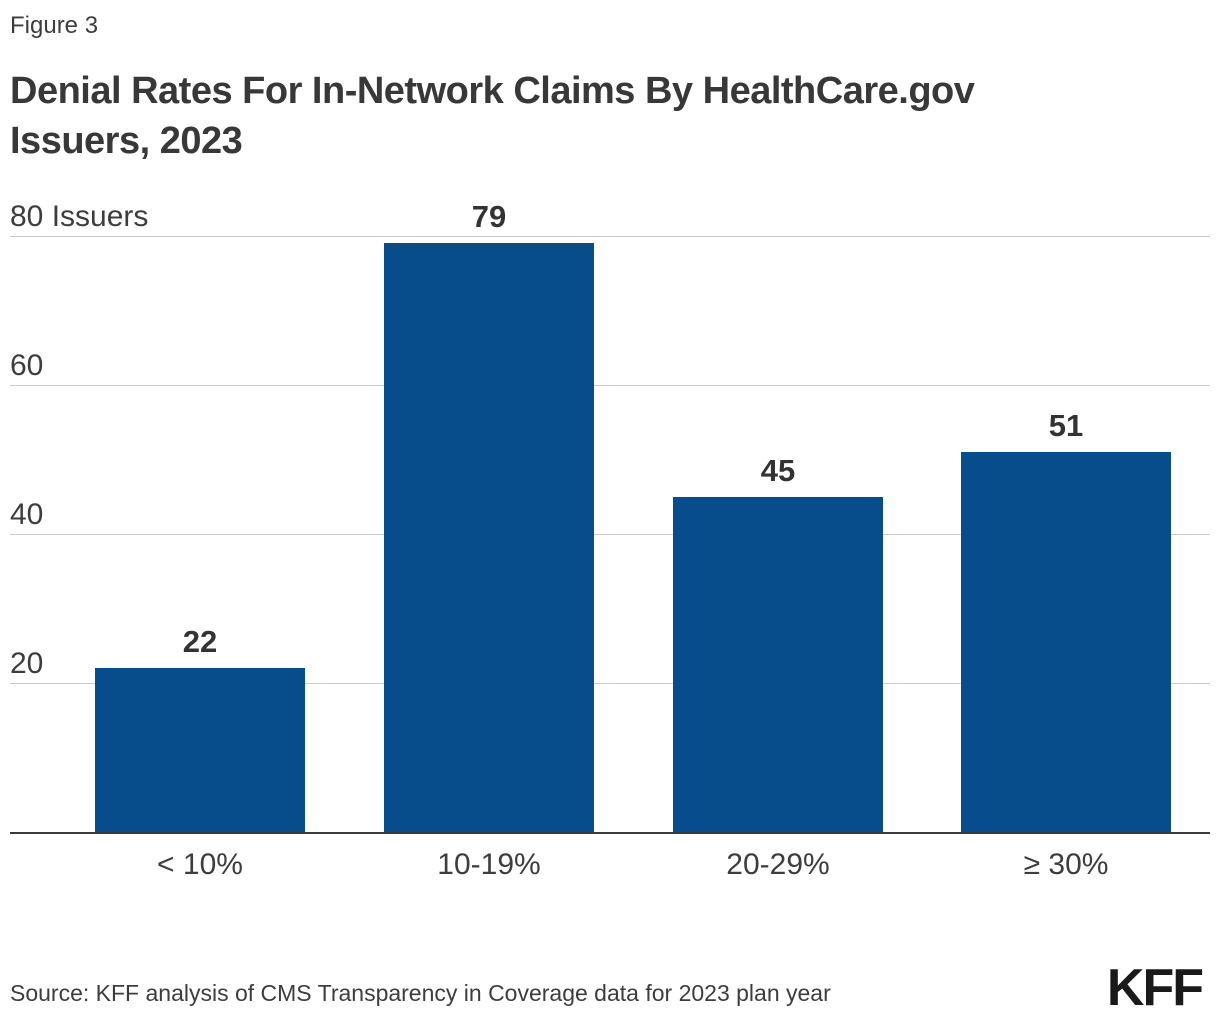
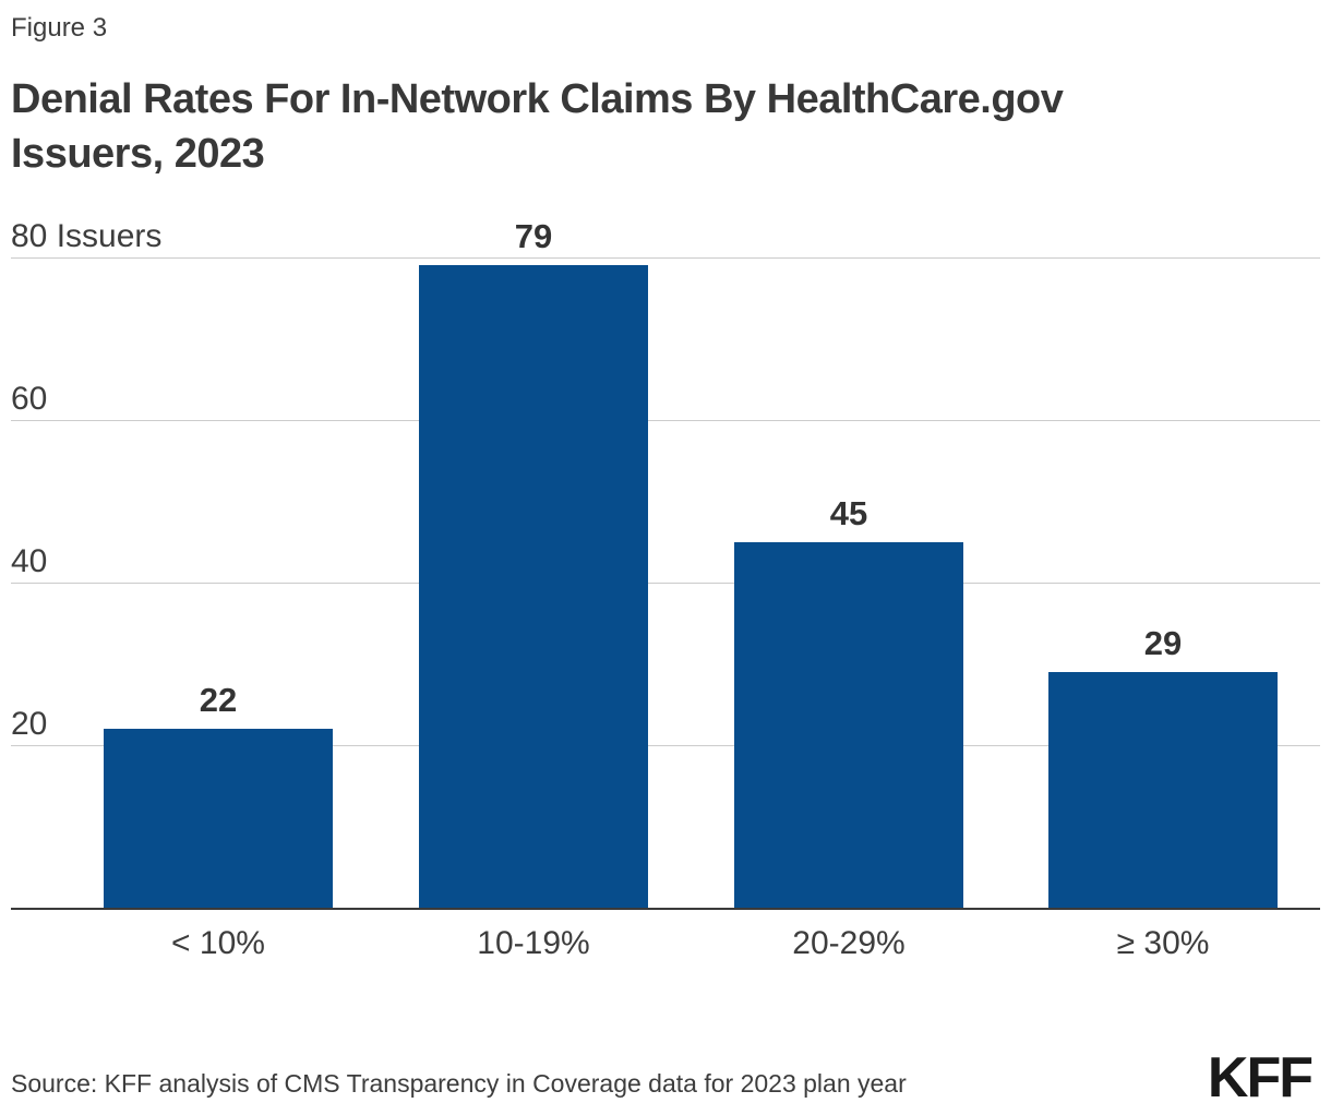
≥ 30%: 51 -> 29
